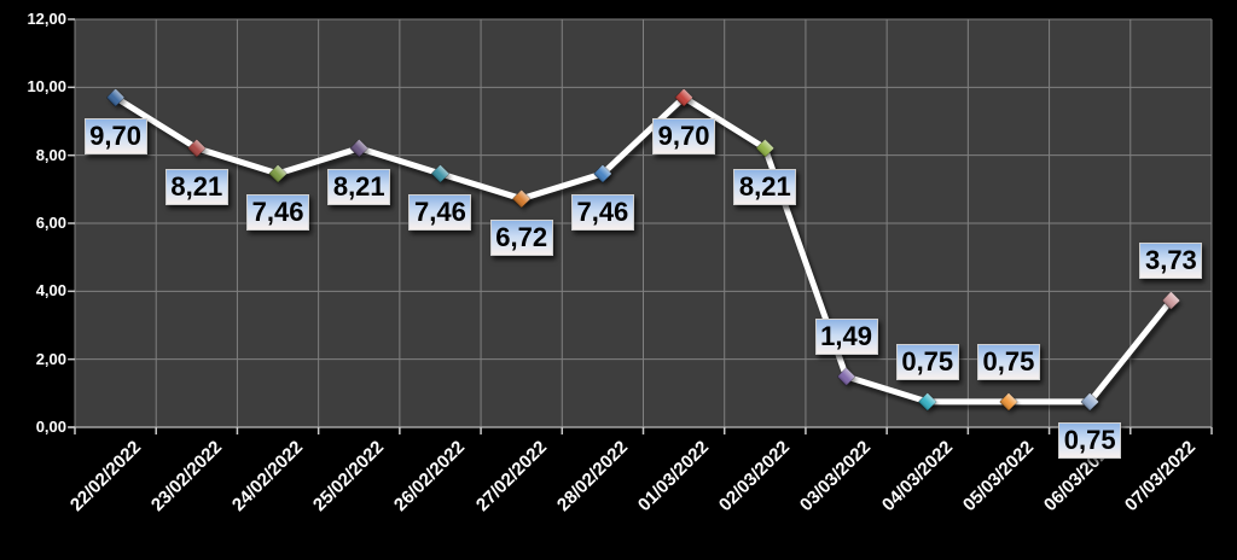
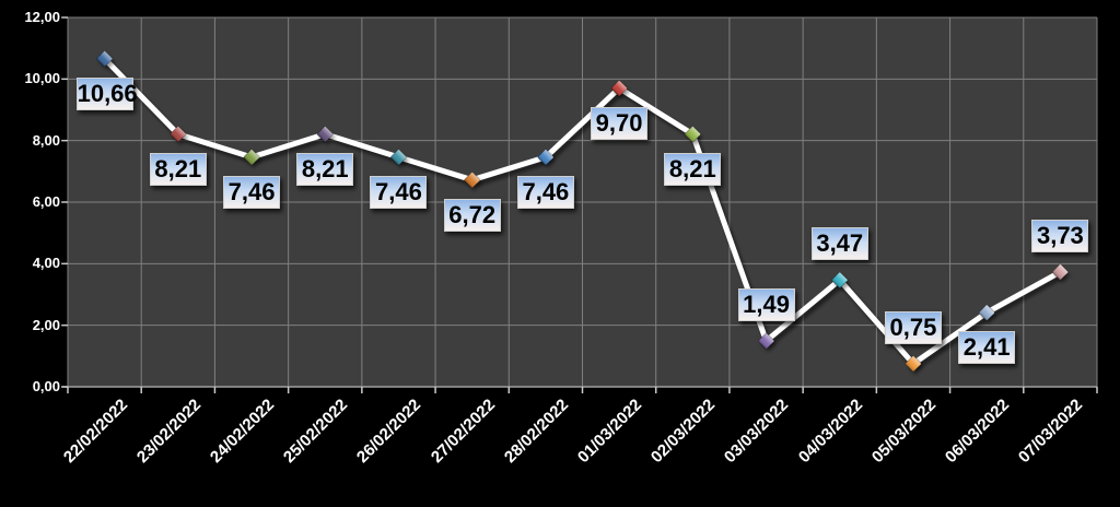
22/02/2022: 9,70 -> 10,66
04/03/2022: 0,75 -> 3,47
06/03/2022: 0,75 -> 2,41
